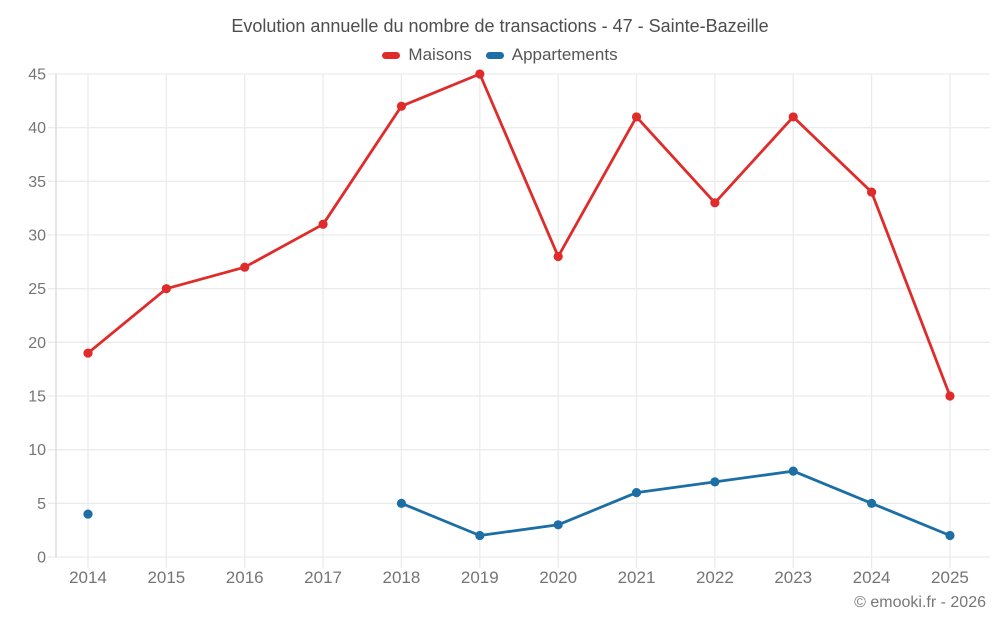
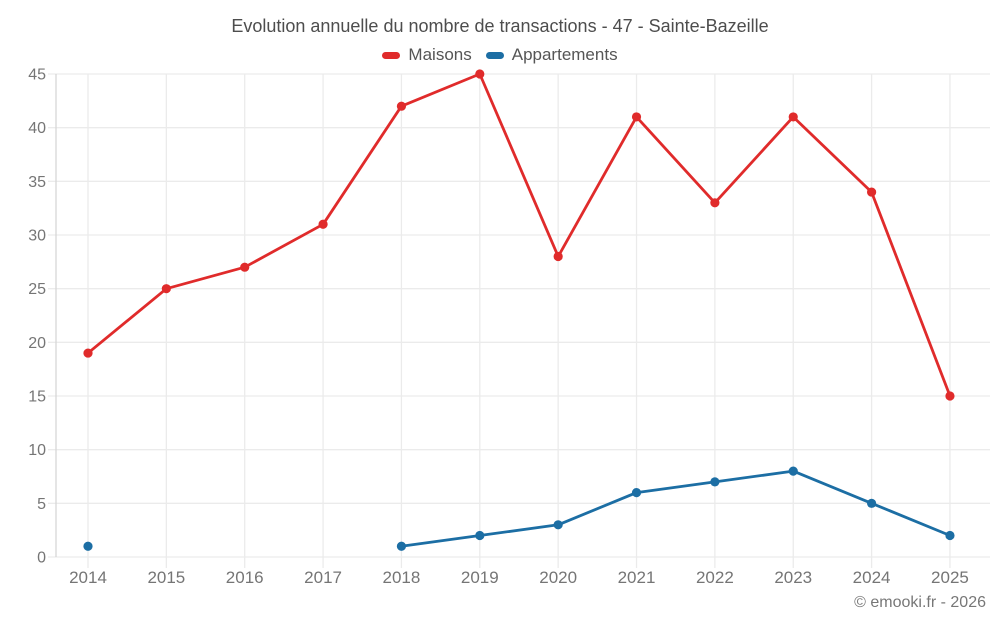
Appartements/2014: 4 -> 1
Appartements/2018: 5 -> 1
